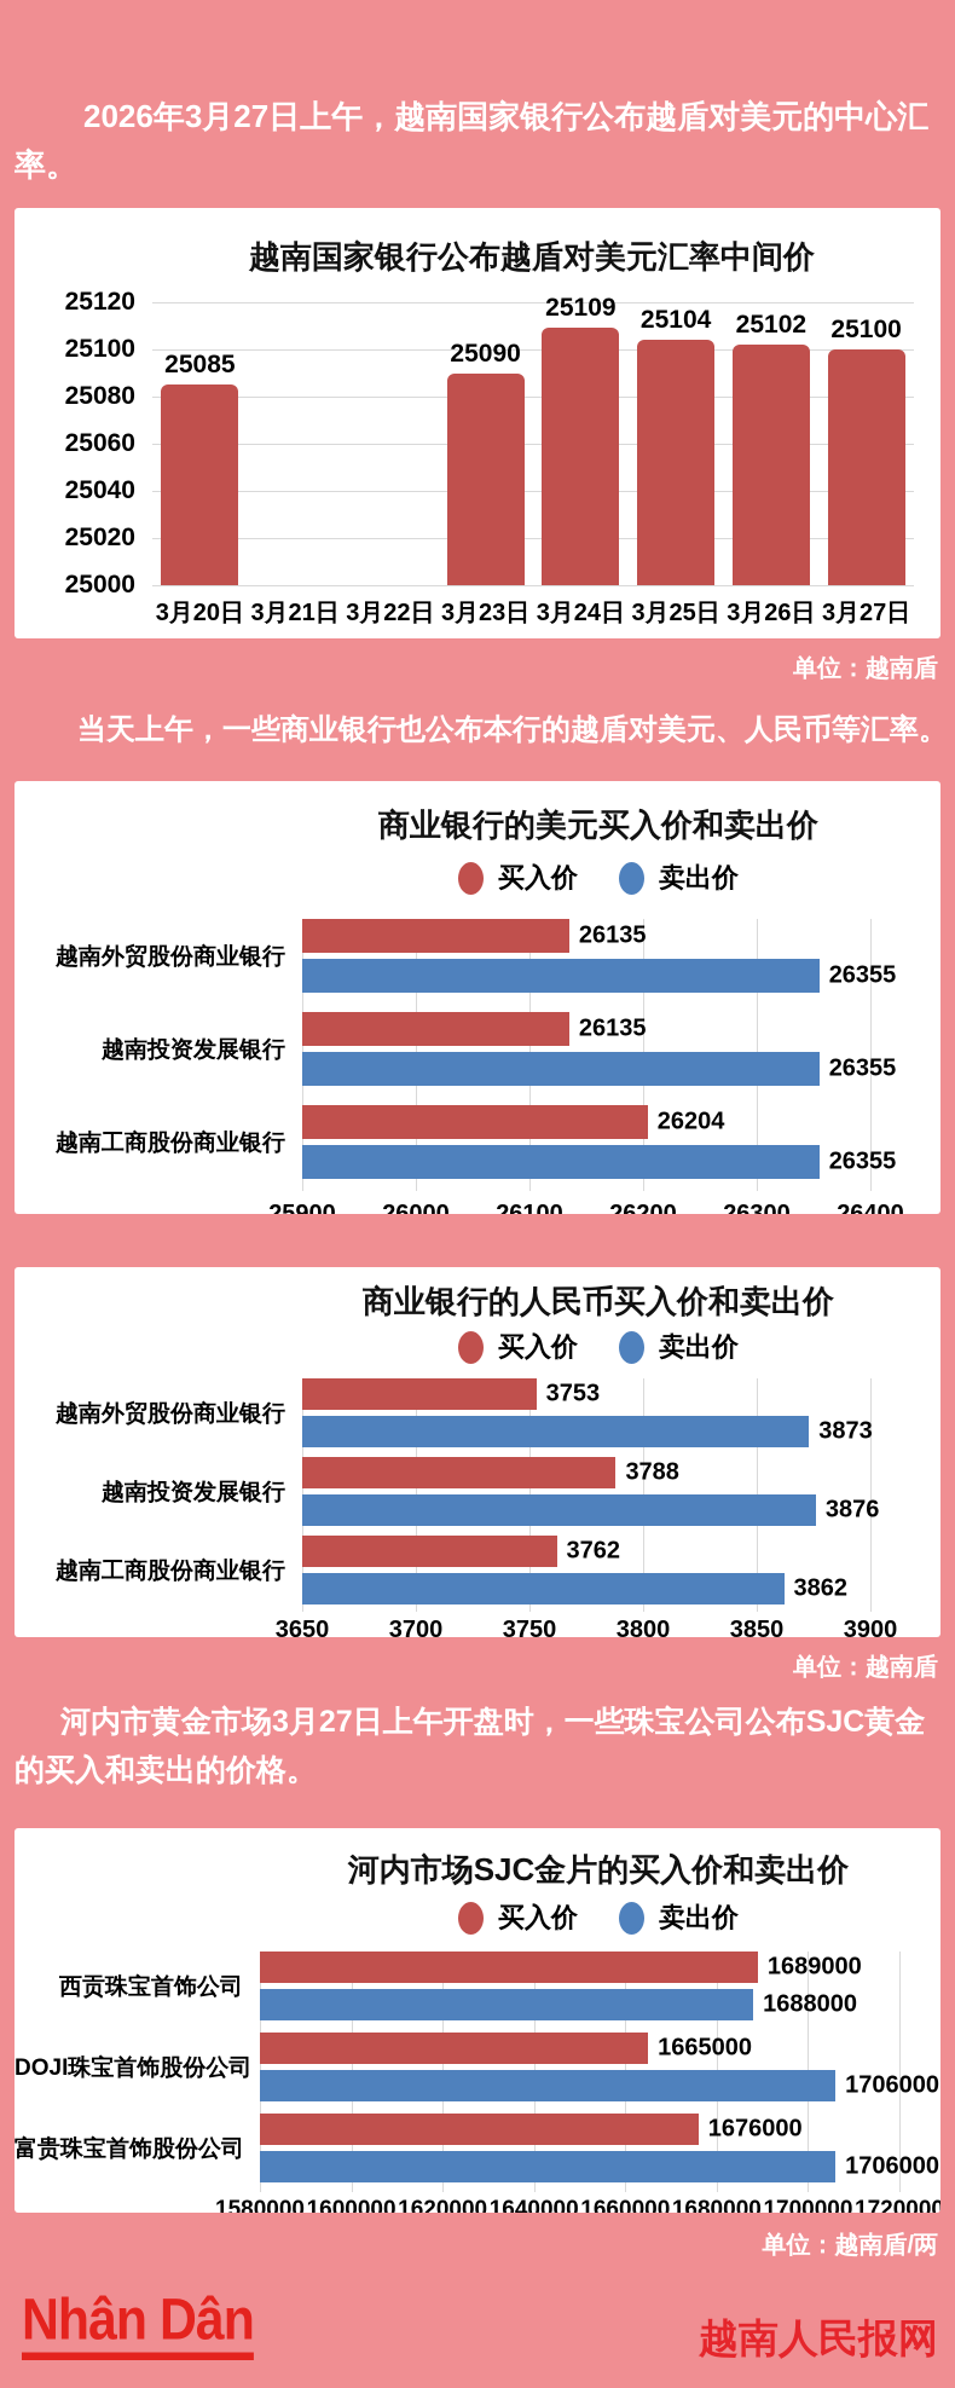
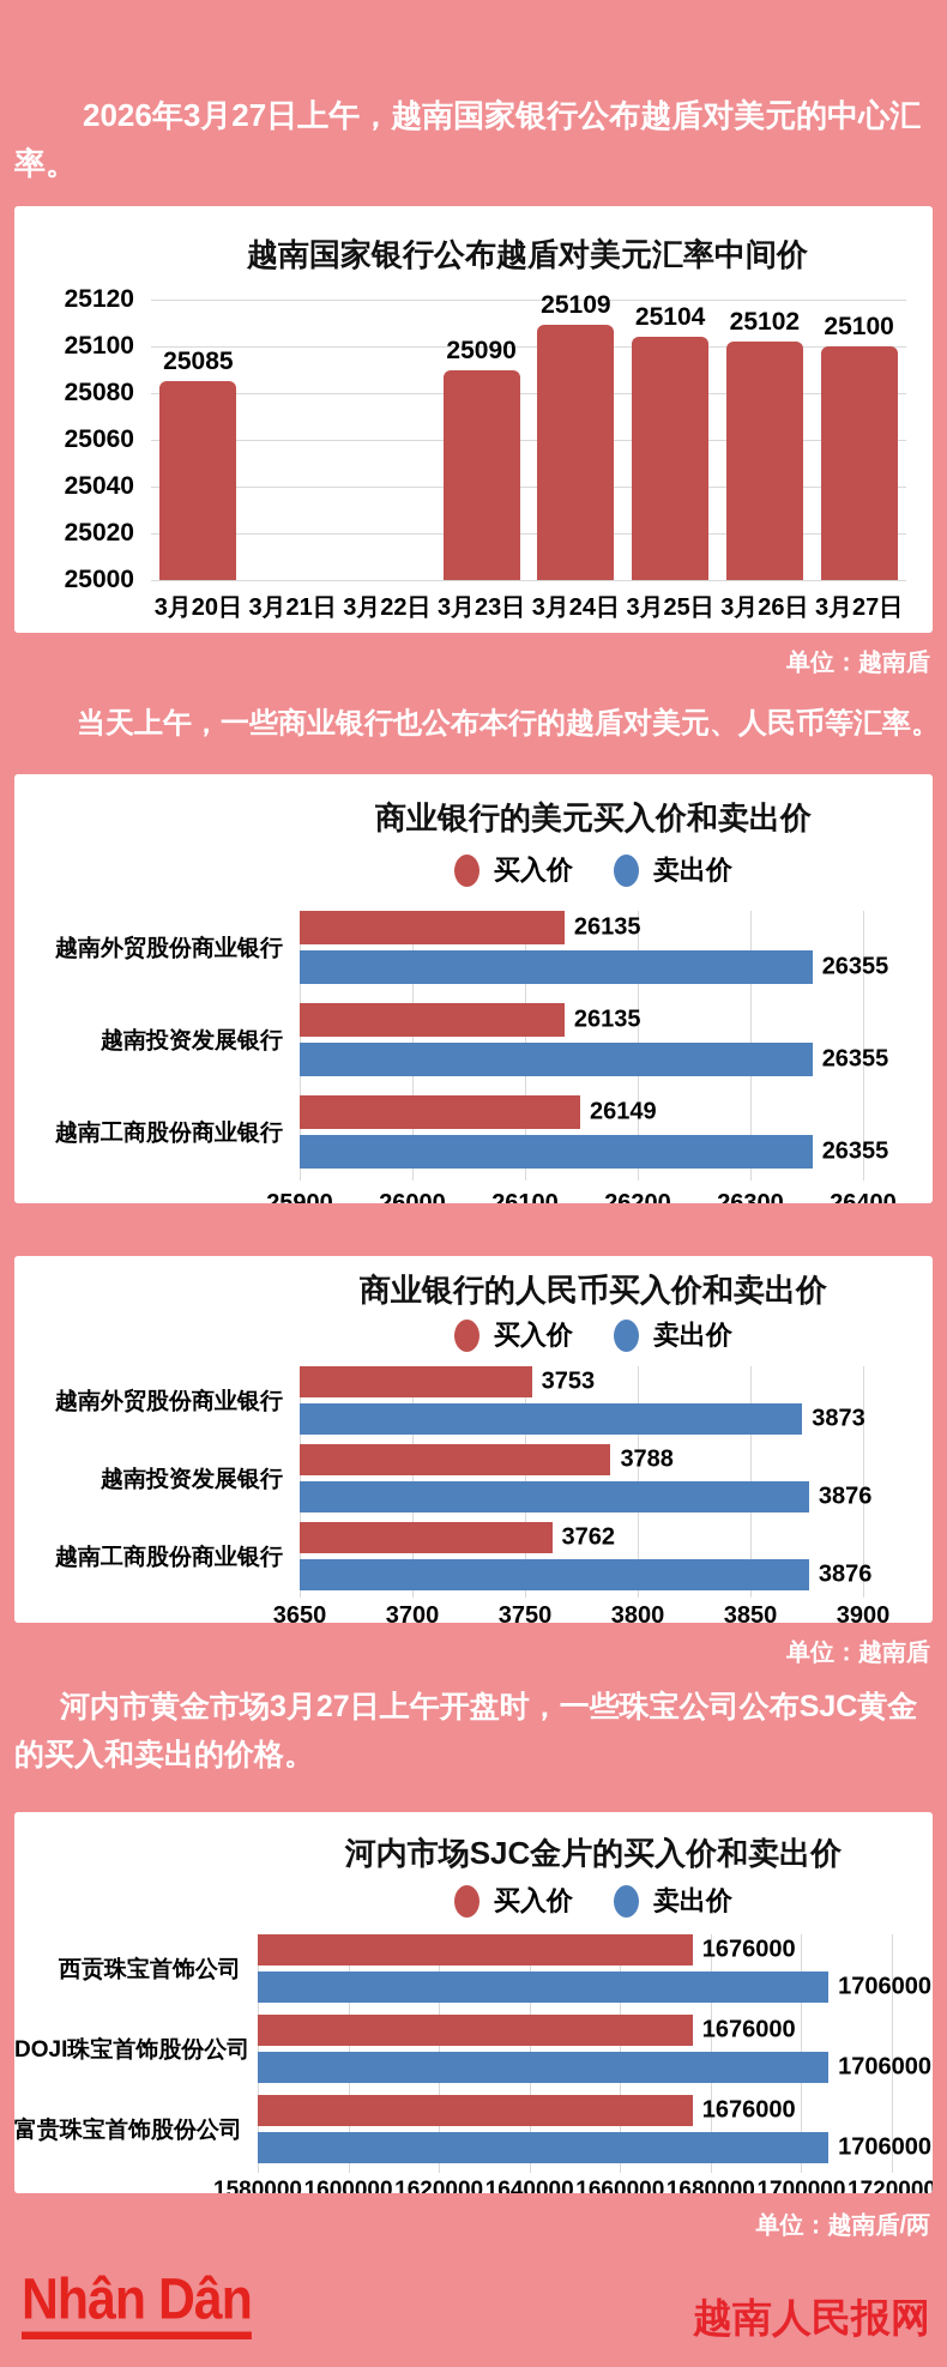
商业银行的美元买入价和卖出价/买入价/越南工商股份商业银行: 26204 -> 26149
商业银行的人民币买入价和卖出价/卖出价/越南工商股份商业银行: 3862 -> 3876
河内市场SJC金片的买入价和卖出价/买入价/西贡珠宝首饰公司: 1689000 -> 1676000
河内市场SJC金片的买入价和卖出价/卖出价/西贡珠宝首饰公司: 1688000 -> 1706000
河内市场SJC金片的买入价和卖出价/买入价/DOJI珠宝首饰股份公司: 1665000 -> 1676000
